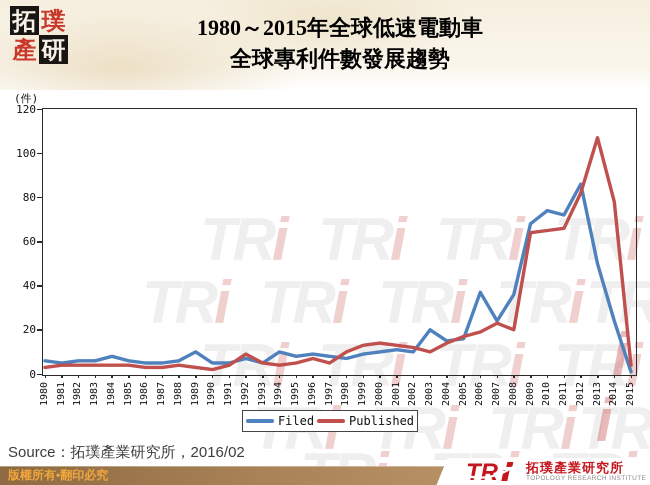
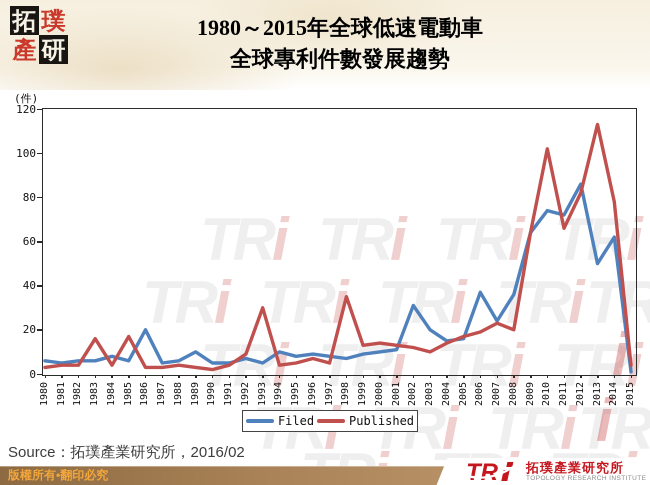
Published/1983: 4 -> 16
Published/1985: 4 -> 17
Filed/1986: 5 -> 20
Published/1993: 5 -> 30
Published/1998: 10 -> 35
Filed/2002: 10 -> 31
Filed/2009: 68 -> 64
Published/2010: 65 -> 102
Published/2013: 107 -> 113
Filed/2014: 24 -> 62
